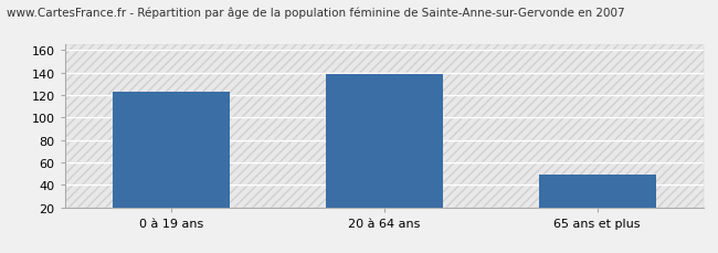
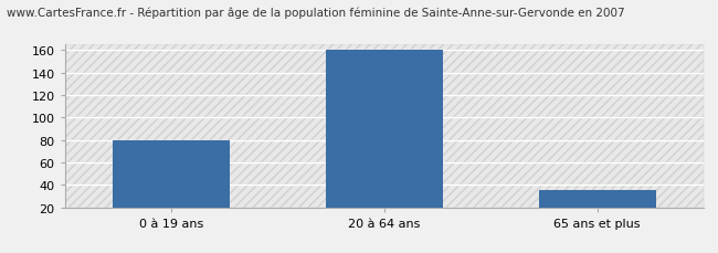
0 à 19 ans: 123 -> 80
20 à 64 ans: 139 -> 160
65 ans et plus: 49 -> 35
